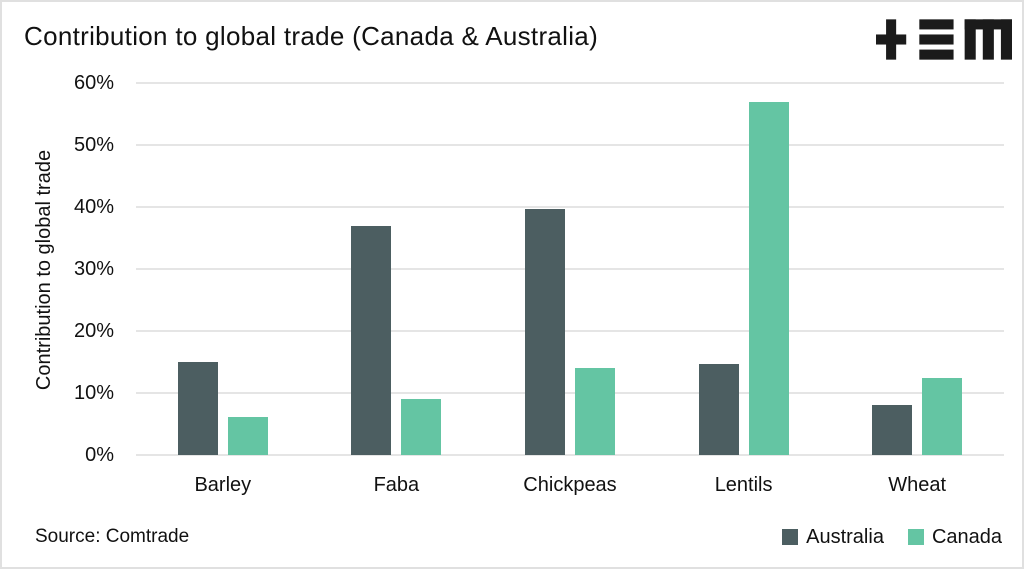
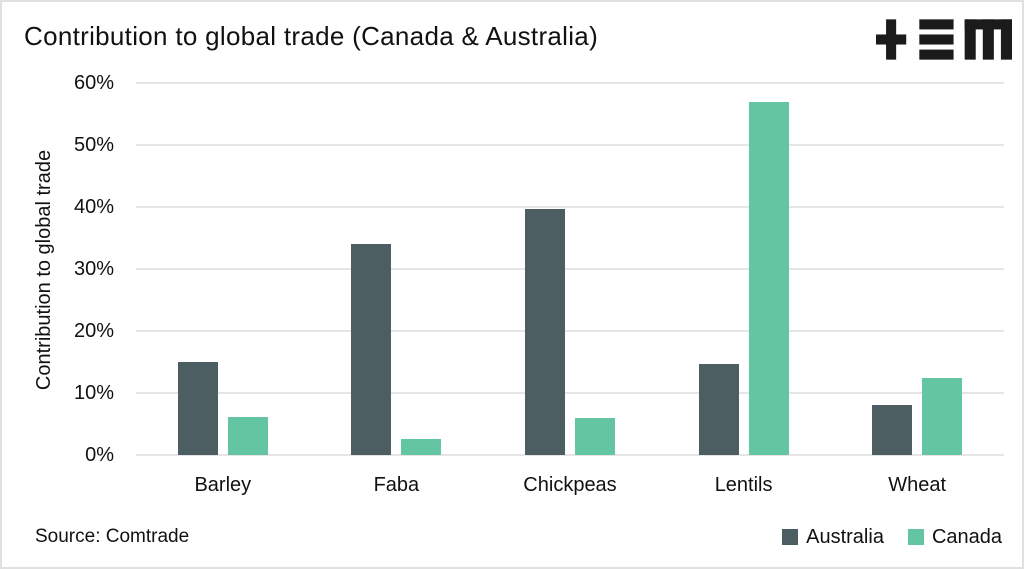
Australia/Faba: 37% -> 34%
Canada/Faba: 9% -> 3%
Canada/Chickpeas: 14% -> 6%
